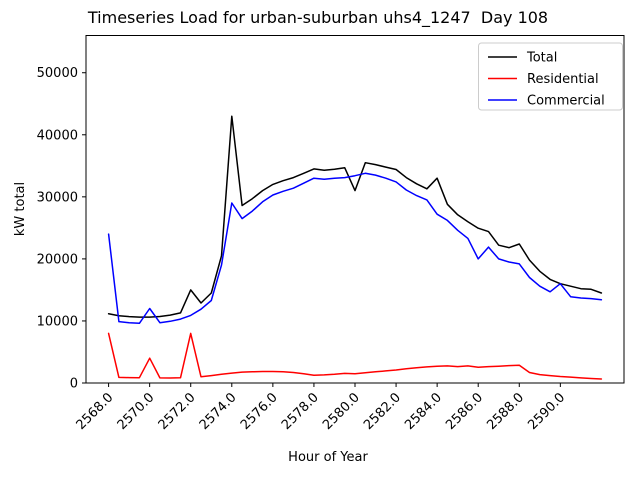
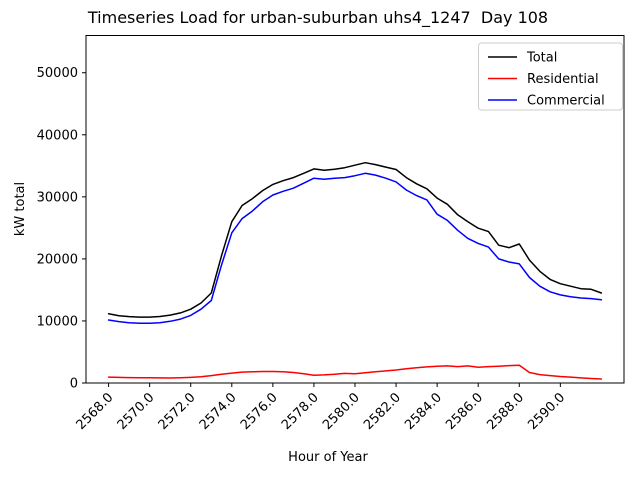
Residential/2568.0: 8000 -> 1000
Commercial/2568.0: 24000 -> 10000
Residential/2570.0: 4000 -> 1000
Commercial/2570.0: 12000 -> 10000
Total/2572.0: 15000 -> 12000
Residential/2572.0: 8000 -> 1000
Total/2574.0: 43000 -> 26000
Commercial/2574.0: 29000 -> 24000
Total/2580.0: 31000 -> 35000
Total/2584.0: 33000 -> 30000
Commercial/2586.0: 20000 -> 22000
Commercial/2590.0: 16000 -> 14000
